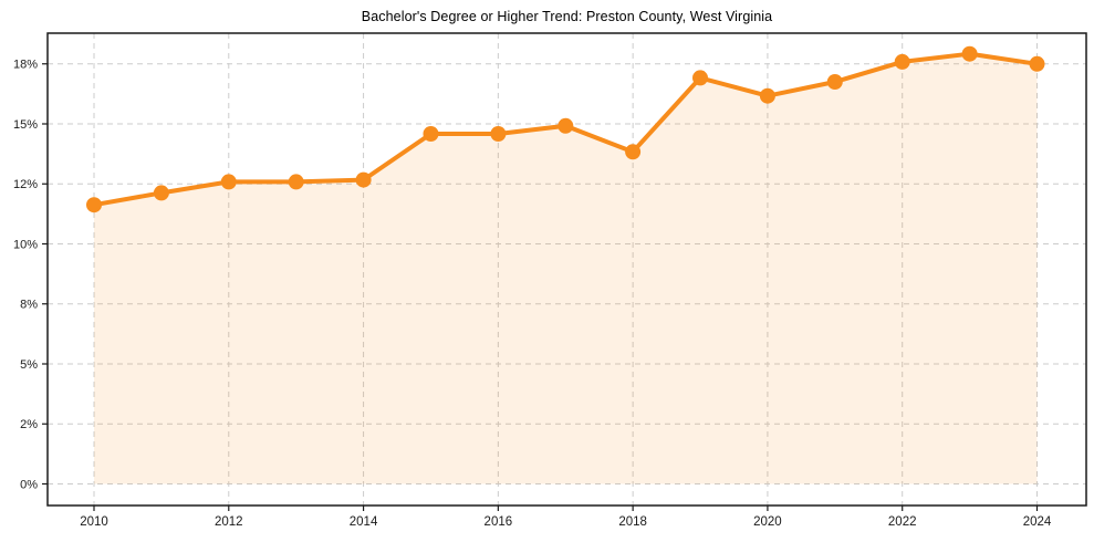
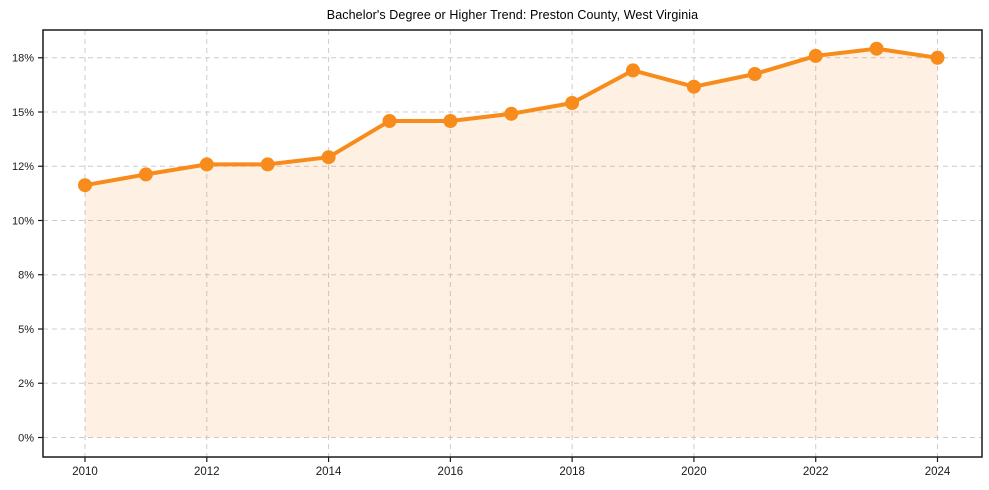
2014: 12.2% -> 12.5%
2018: 13.6% -> 15.5%
